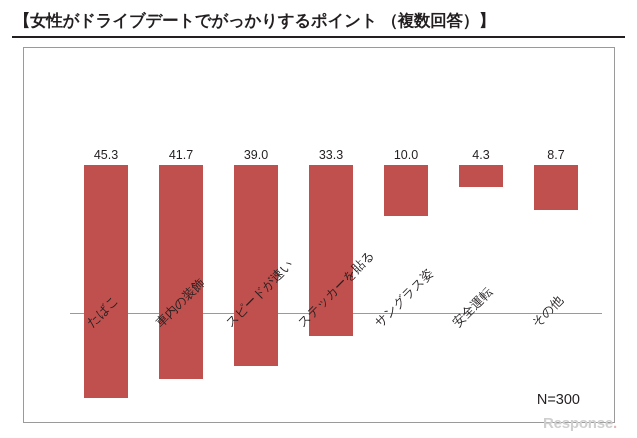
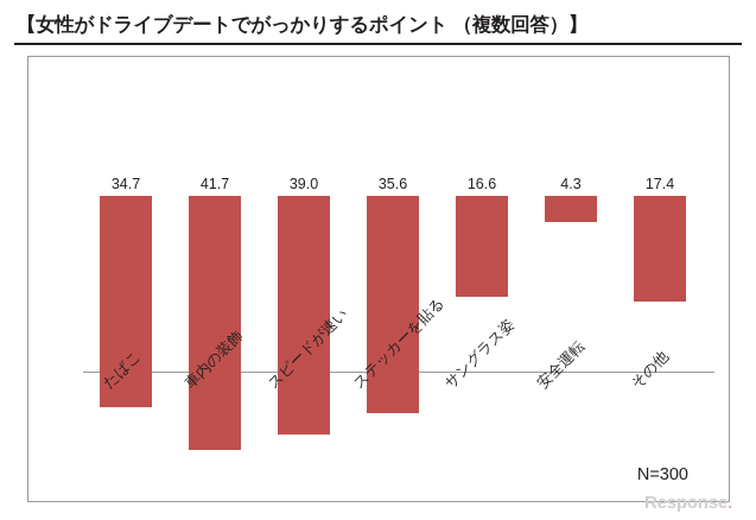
たばこ: 45.3 -> 34.7
ステッカーを貼る: 33.3 -> 35.6
サングラス姿: 10.0 -> 16.6
その他: 8.7 -> 17.4
